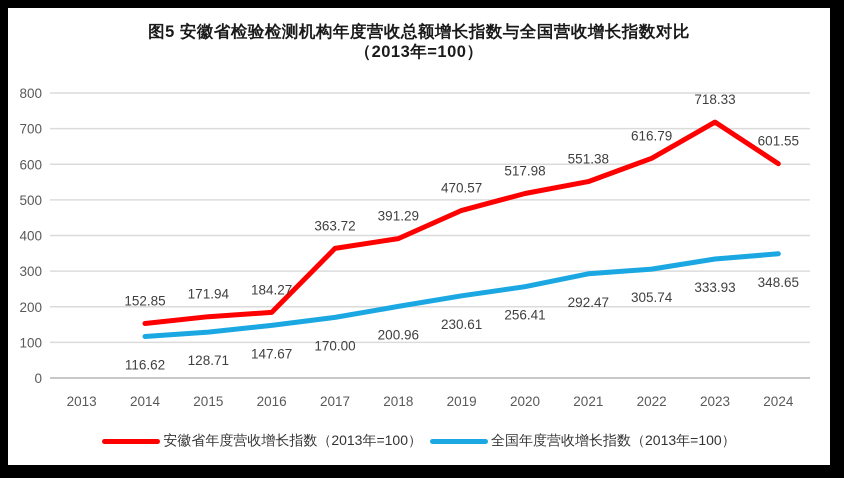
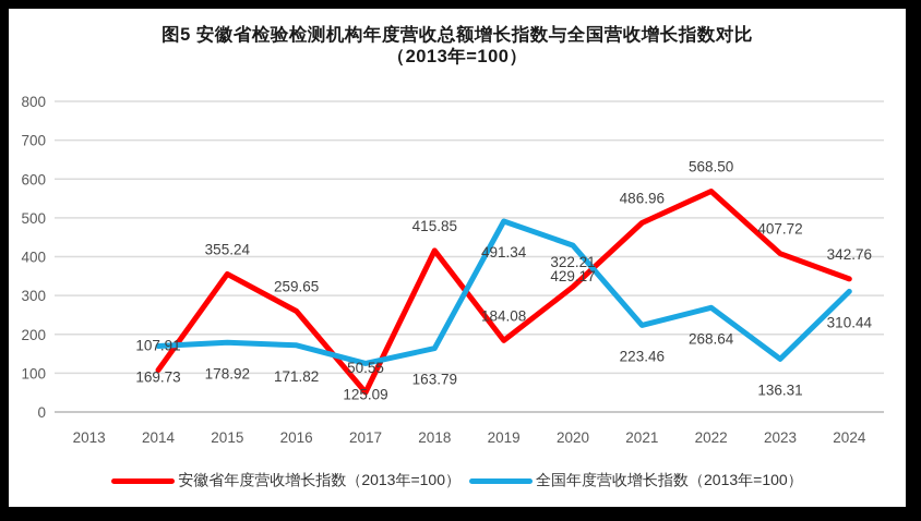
安徽省年度营收增长指数（2013年=100）/2014: 152.85 -> 107.91
全国年度营收增长指数（2013年=100）/2014: 116.62 -> 169.73
安徽省年度营收增长指数（2013年=100）/2015: 171.94 -> 355.24
全国年度营收增长指数（2013年=100）/2015: 128.71 -> 178.92
安徽省年度营收增长指数（2013年=100）/2016: 184.27 -> 259.65
全国年度营收增长指数（2013年=100）/2016: 147.67 -> 171.82
安徽省年度营收增长指数（2013年=100）/2017: 363.72 -> 50.55
全国年度营收增长指数（2013年=100）/2017: 170.00 -> 125.09
安徽省年度营收增长指数（2013年=100）/2018: 391.29 -> 415.85
全国年度营收增长指数（2013年=100）/2018: 200.96 -> 163.79
安徽省年度营收增长指数（2013年=100）/2019: 470.57 -> 184.08
全国年度营收增长指数（2013年=100）/2019: 230.61 -> 491.34
安徽省年度营收增长指数（2013年=100）/2020: 517.98 -> 322.21
全国年度营收增长指数（2013年=100）/2020: 256.41 -> 429.17
安徽省年度营收增长指数（2013年=100）/2021: 551.38 -> 486.96
全国年度营收增长指数（2013年=100）/2021: 292.47 -> 223.46
安徽省年度营收增长指数（2013年=100）/2022: 616.79 -> 568.50
全国年度营收增长指数（2013年=100）/2022: 305.74 -> 268.64
安徽省年度营收增长指数（2013年=100）/2023: 718.33 -> 407.72
全国年度营收增长指数（2013年=100）/2023: 333.93 -> 136.31
安徽省年度营收增长指数（2013年=100）/2024: 601.55 -> 342.76
全国年度营收增长指数（2013年=100）/2024: 348.65 -> 310.44
